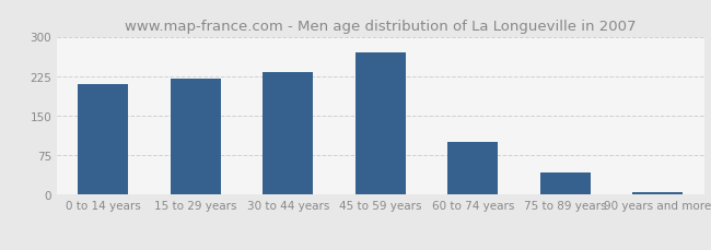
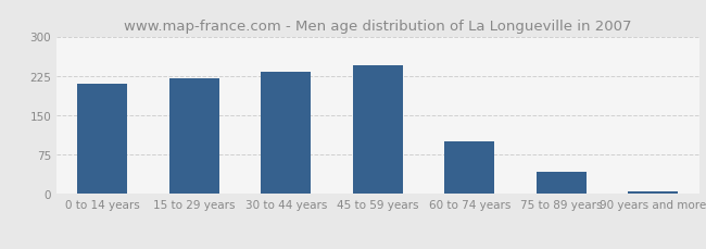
45 to 59 years: 270 -> 245
